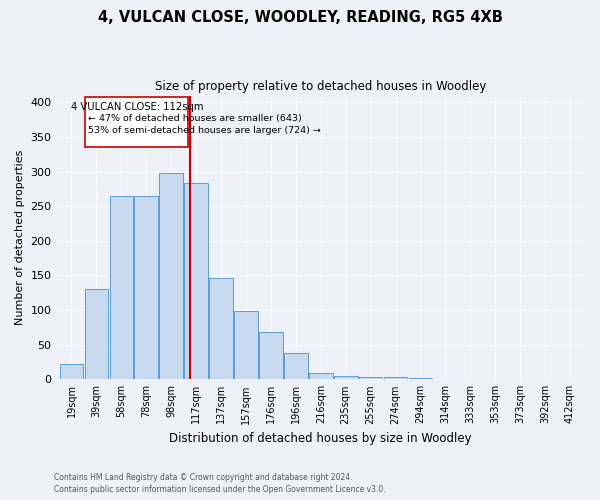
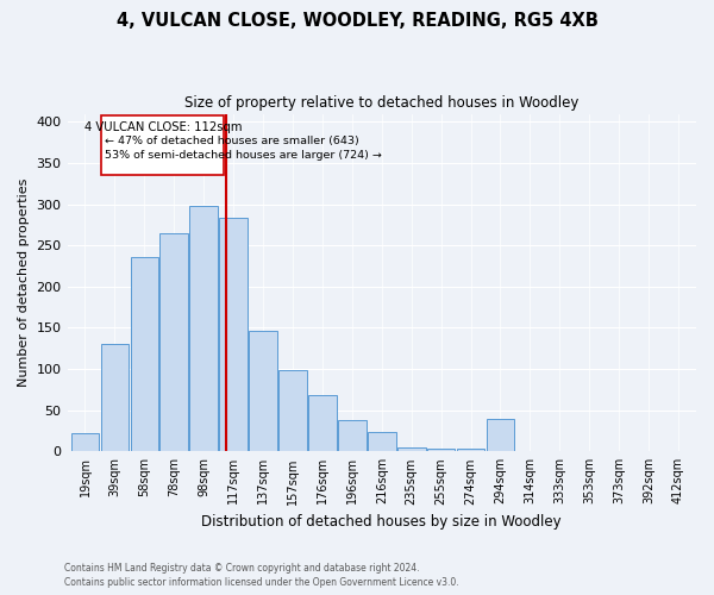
58sqm: 265 -> 236
216sqm: 9 -> 24
294sqm: 2 -> 40
